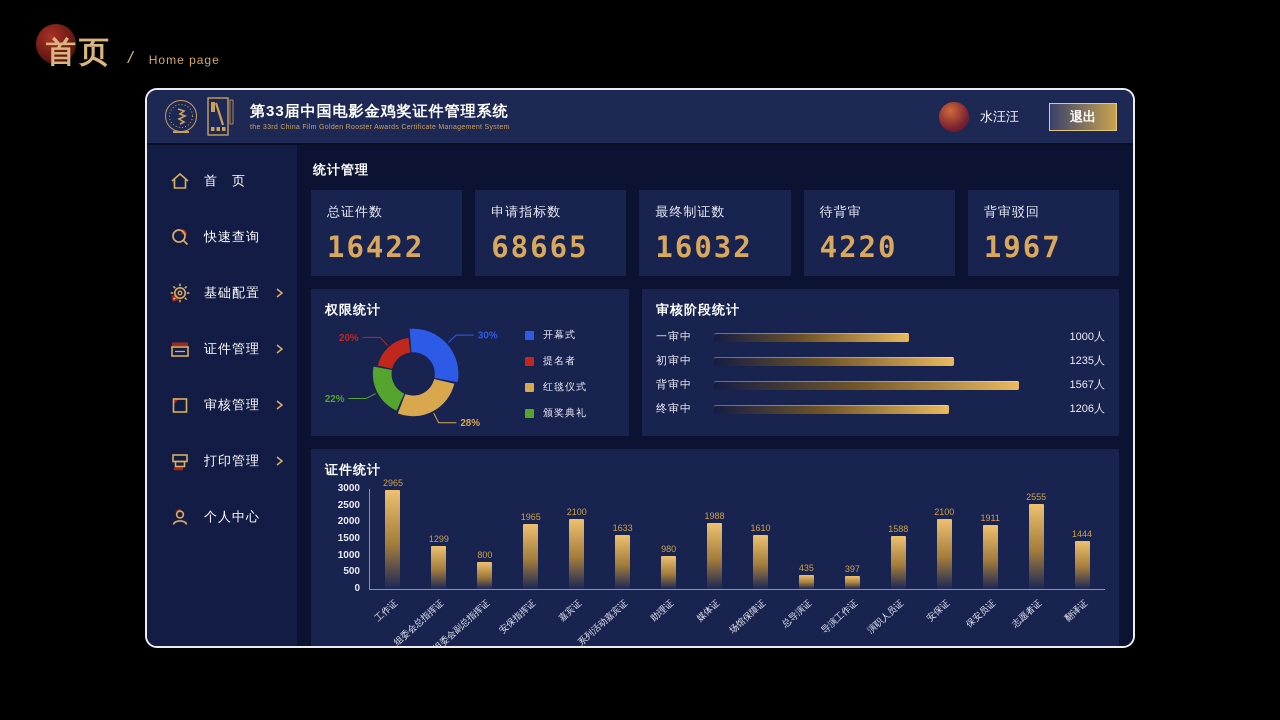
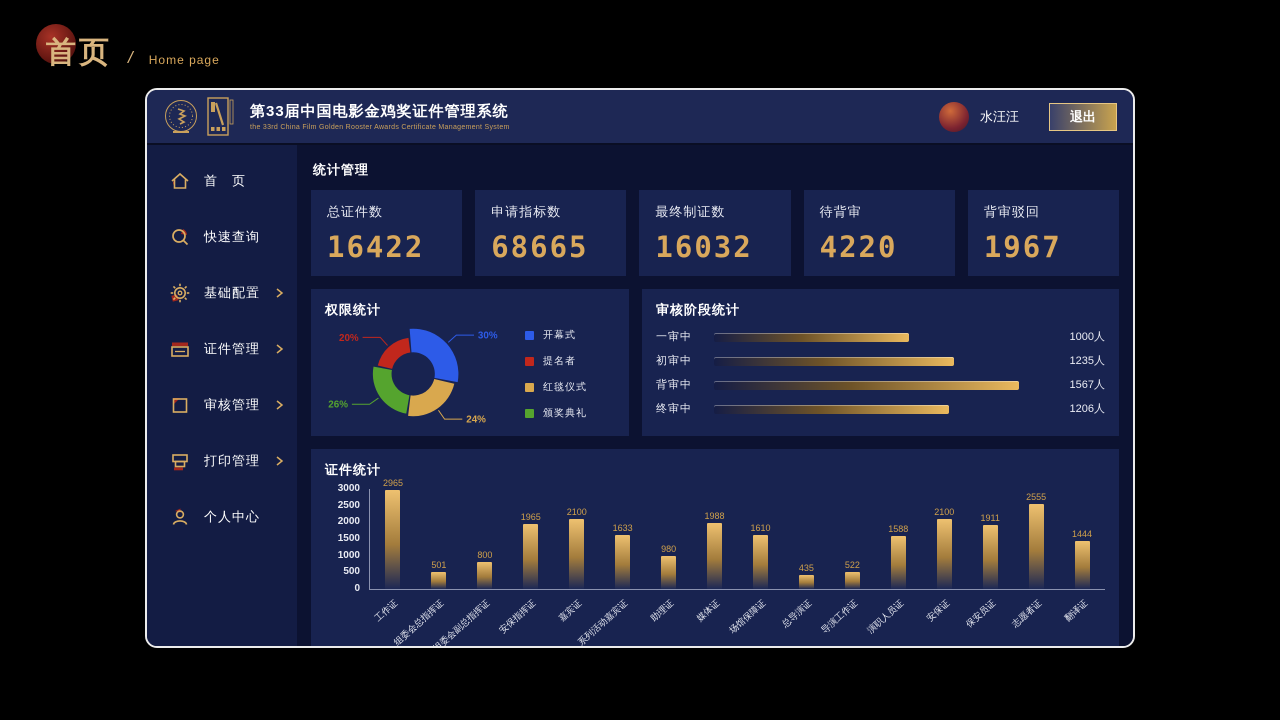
权限统计/红毯仪式: 28% -> 24%
权限统计/颁奖典礼: 22% -> 26%
证件统计/组委会总指挥证: 1299 -> 501
证件统计/导演工作证: 397 -> 522
